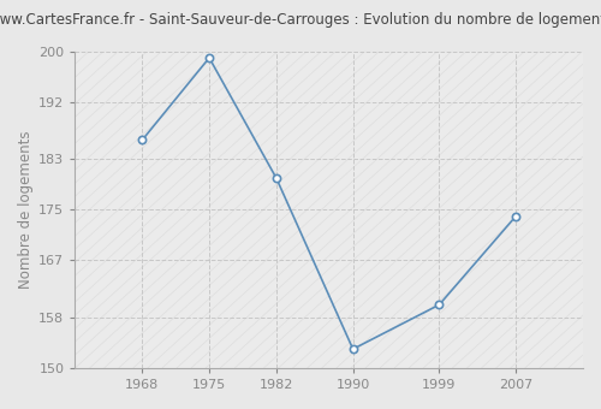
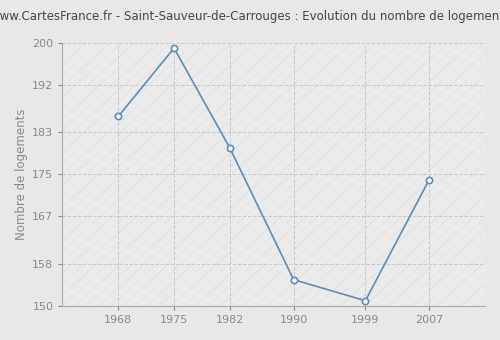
1990: 153 -> 155
1999: 160 -> 151
